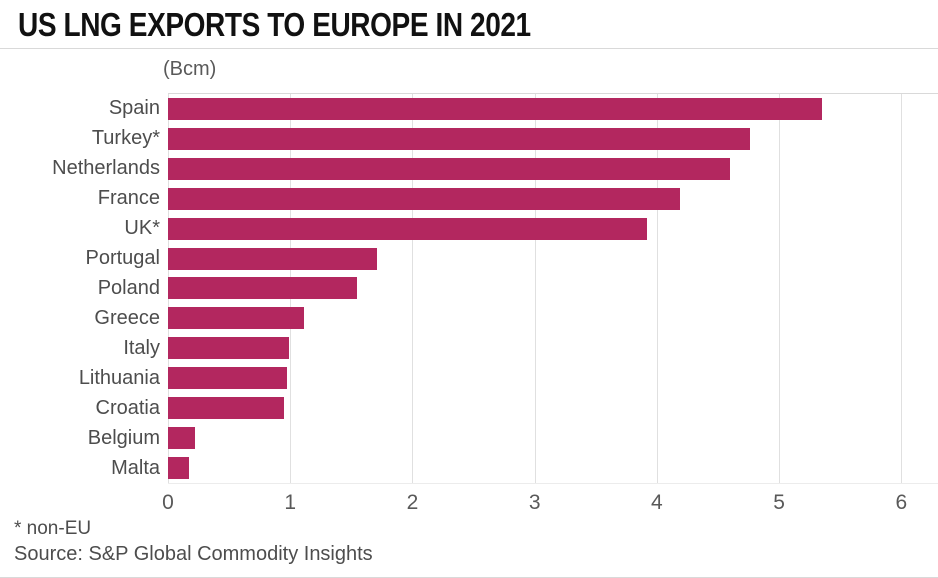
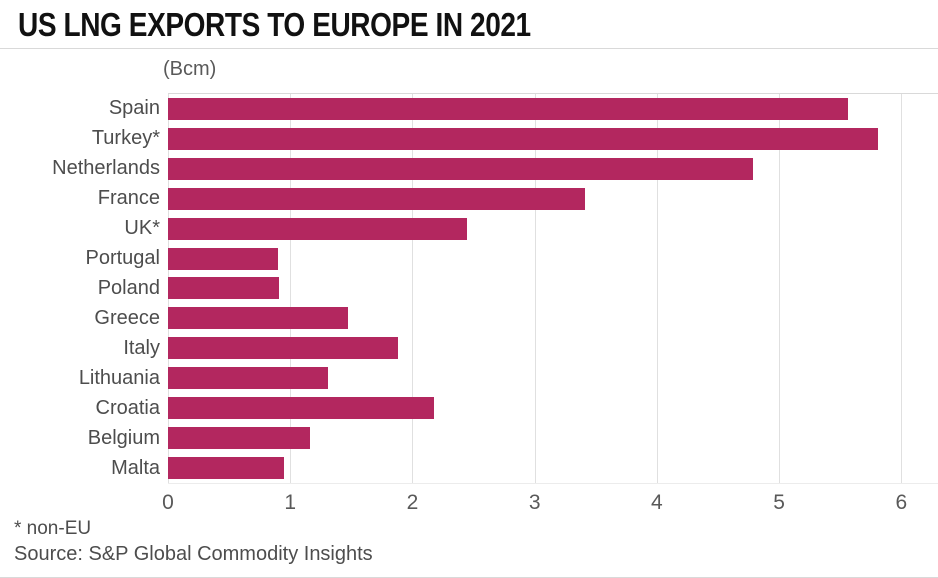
Spain: 5.35 -> 5.56
Turkey*: 4.76 -> 5.81
Netherlands: 4.60 -> 4.79
France: 4.19 -> 3.41
UK*: 3.92 -> 2.45
Portugal: 1.71 -> 0.90
Poland: 1.55 -> 0.91
Greece: 1.11 -> 1.47
Italy: 0.99 -> 1.88
Lithuania: 0.97 -> 1.31
Croatia: 0.95 -> 2.18
Belgium: 0.22 -> 1.16
Malta: 0.17 -> 0.95
